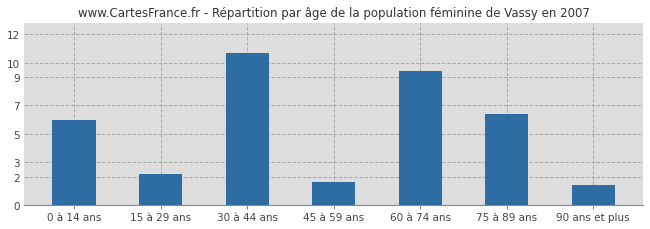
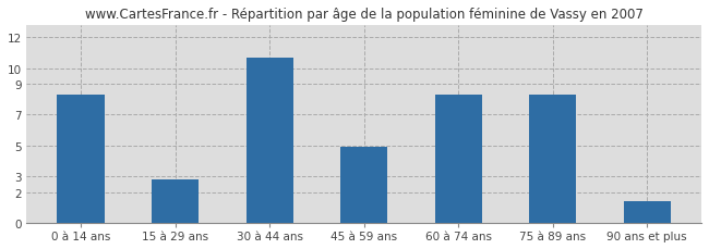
0 à 14 ans: 6.0 -> 8.3
15 à 29 ans: 2.2 -> 2.8
45 à 59 ans: 1.6 -> 4.9
60 à 74 ans: 9.4 -> 8.3
75 à 89 ans: 6.4 -> 8.3
